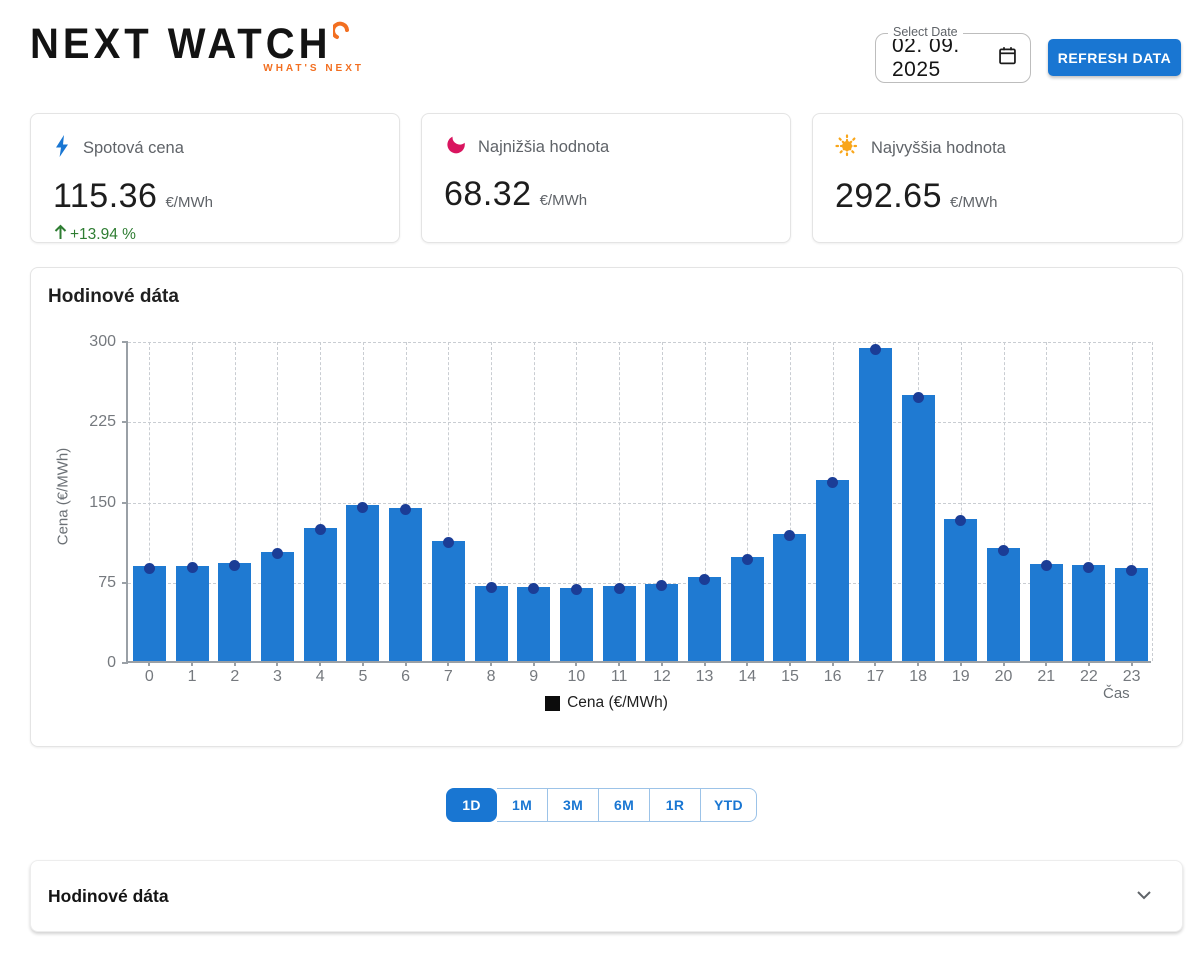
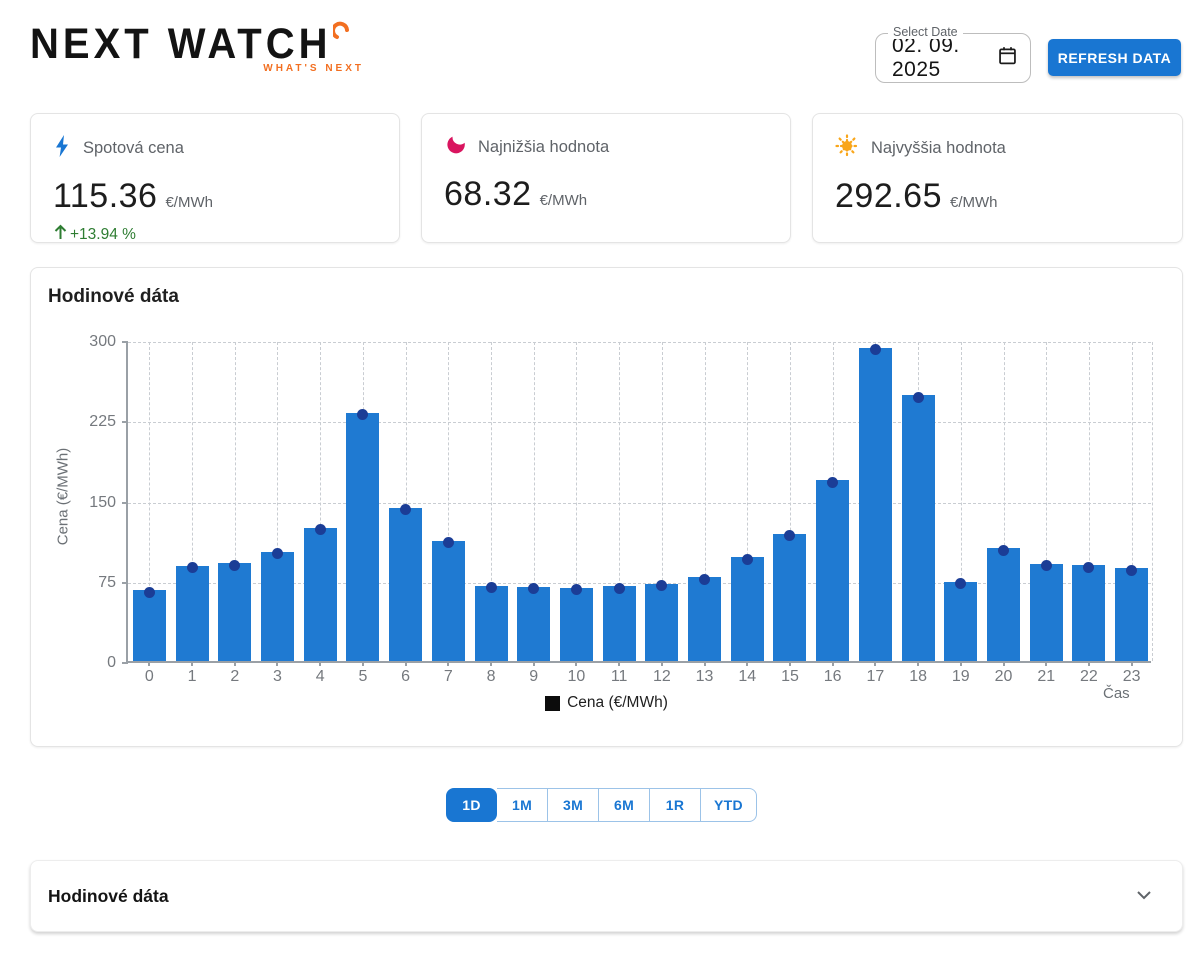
0: 88 -> 66
5: 146 -> 232
19: 133 -> 74
